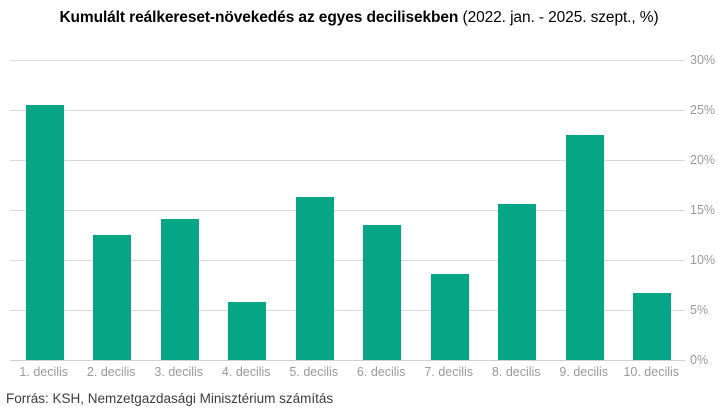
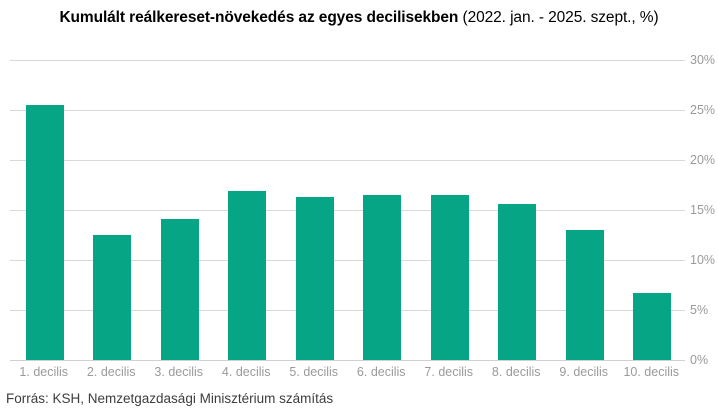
4. decilis: 5.8% -> 16.9%
6. decilis: 13.5% -> 16.5%
7. decilis: 8.6% -> 16.5%
9. decilis: 22.5% -> 13.0%
